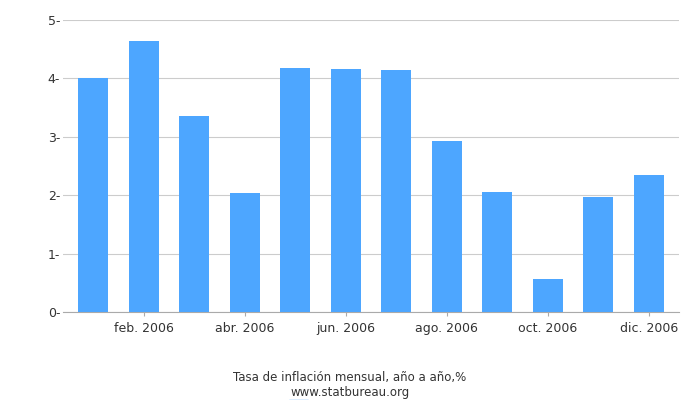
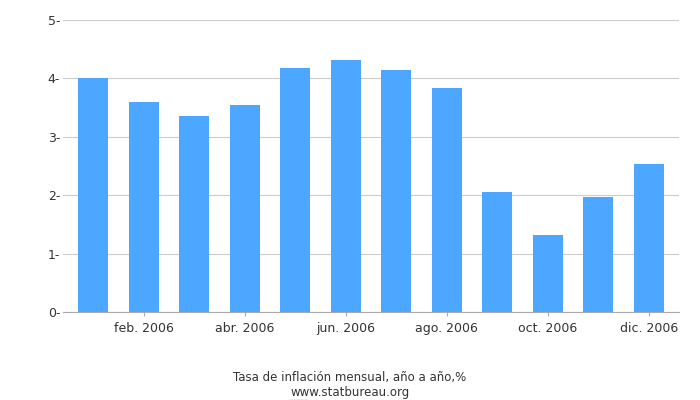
feb. 2006: 4.64- -> 3.60-
abr. 2006: 2.04- -> 3.55-
jun. 2006: 4.16- -> 4.32-
ago. 2006: 2.92- -> 3.84-
oct. 2006: 0.56- -> 1.31-
dic. 2006: 2.34- -> 2.54-
